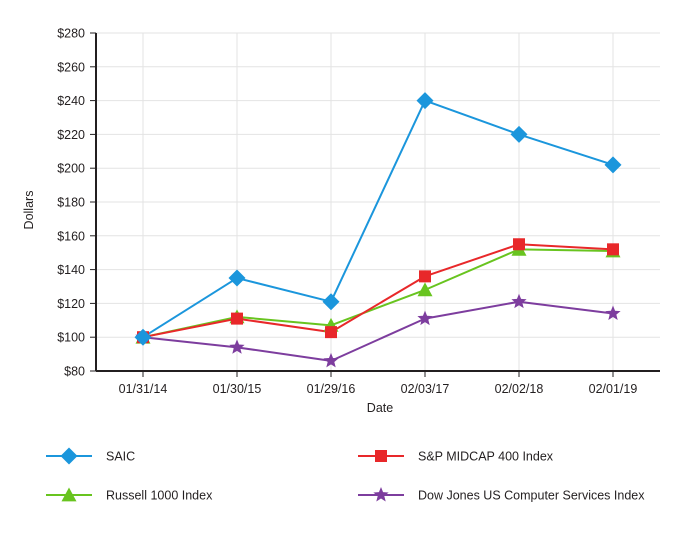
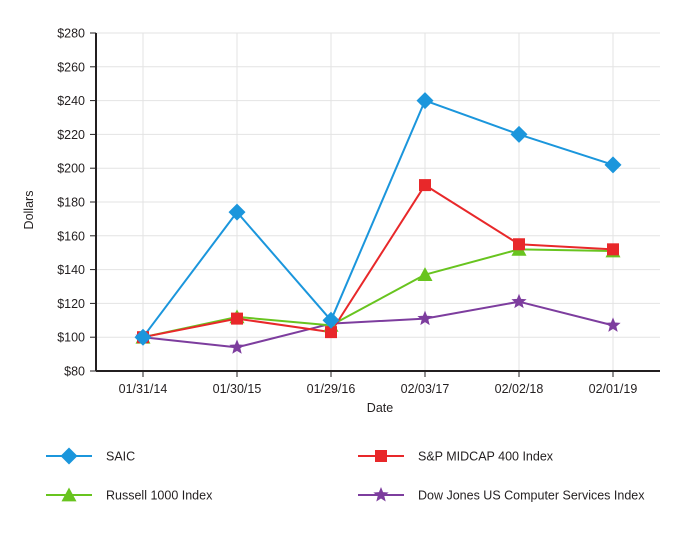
SAIC/01/30/15: $135 -> $174
SAIC/01/29/16: $121 -> $110
Dow Jones US Computer Services Index/01/29/16: $86 -> $108
S&P MIDCAP 400 Index/02/03/17: $136 -> $190
Russell 1000 Index/02/03/17: $128 -> $137
Dow Jones US Computer Services Index/02/01/19: $114 -> $107
